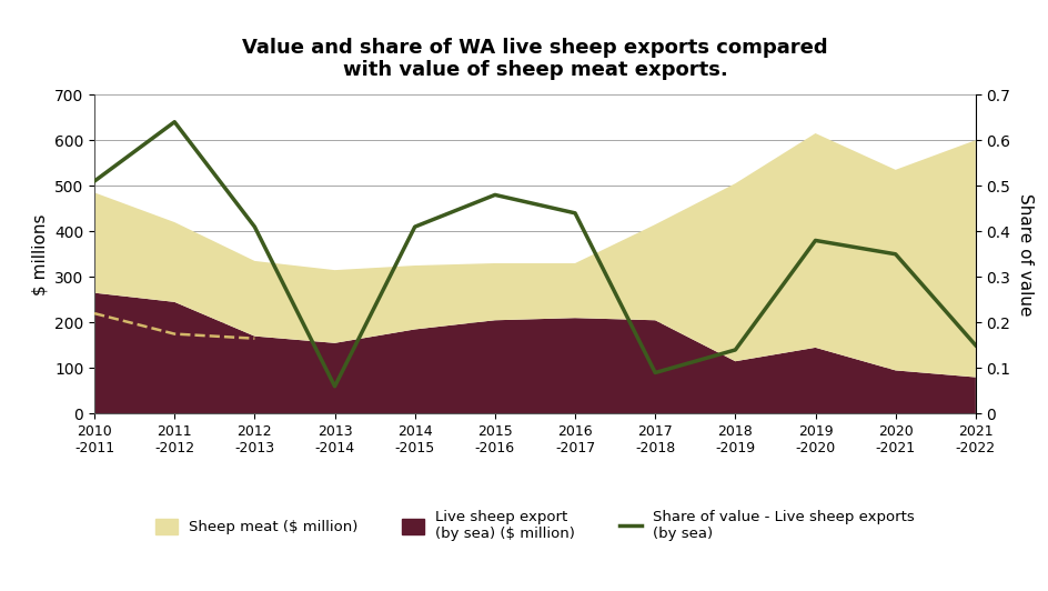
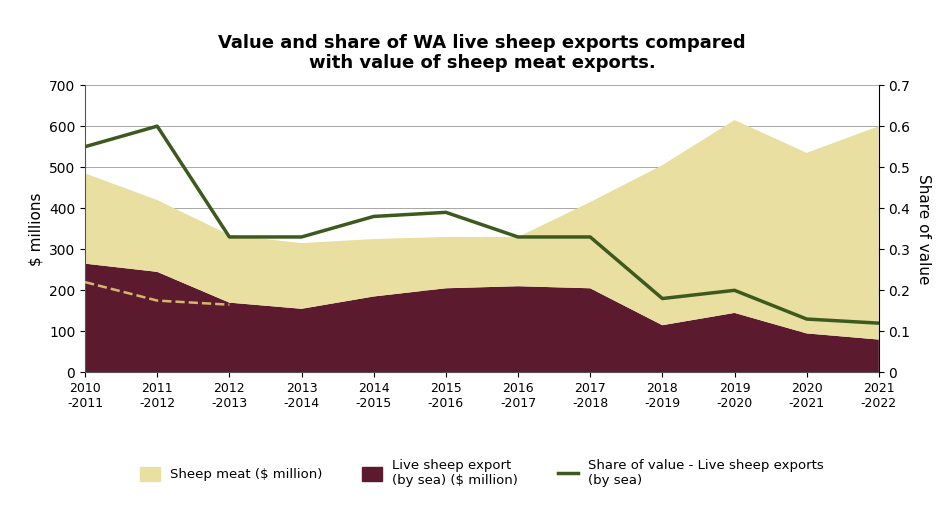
Share of value - Live sheep exports (by sea)/2010 -2011: 0.51 -> 0.55
Share of value - Live sheep exports (by sea)/2011 -2012: 0.64 -> 0.60
Share of value - Live sheep exports (by sea)/2012 -2013: 0.41 -> 0.33
Share of value - Live sheep exports (by sea)/2013 -2014: 0.06 -> 0.33
Share of value - Live sheep exports (by sea)/2014 -2015: 0.41 -> 0.38
Share of value - Live sheep exports (by sea)/2015 -2016: 0.48 -> 0.39
Share of value - Live sheep exports (by sea)/2016 -2017: 0.44 -> 0.33
Share of value - Live sheep exports (by sea)/2017 -2018: 0.09 -> 0.33
Share of value - Live sheep exports (by sea)/2018 -2019: 0.14 -> 0.18
Share of value - Live sheep exports (by sea)/2019 -2020: 0.38 -> 0.20
Share of value - Live sheep exports (by sea)/2020 -2021: 0.35 -> 0.13
Share of value - Live sheep exports (by sea)/2021 -2022: 0.15 -> 0.12
